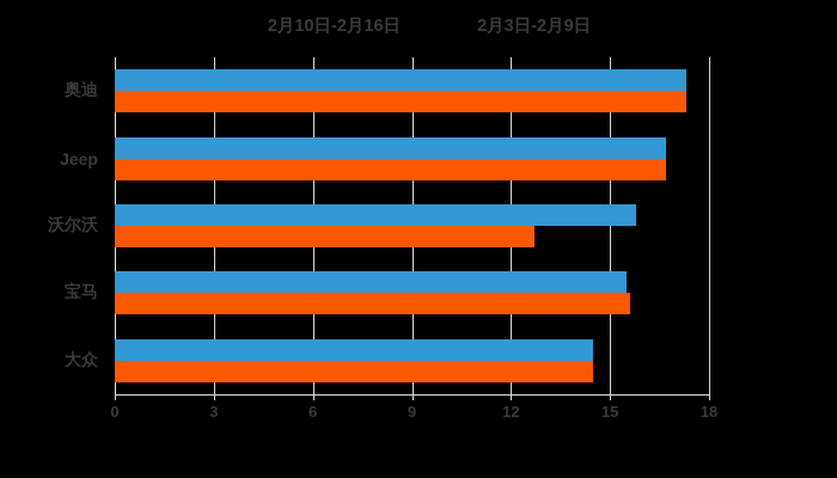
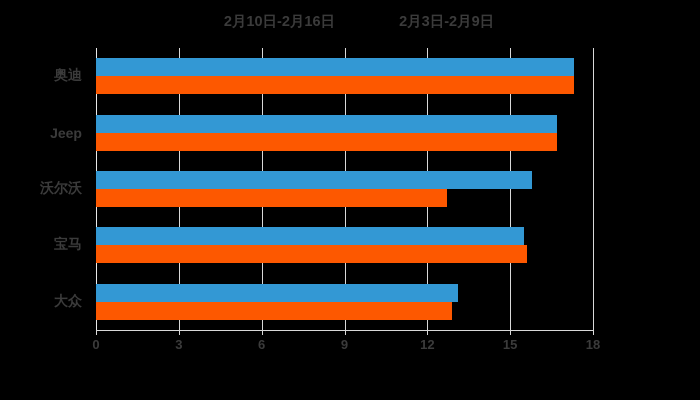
2月10日-2月16日/大众: 14.5 -> 13.1
2月3日-2月9日/大众: 14.5 -> 12.9
